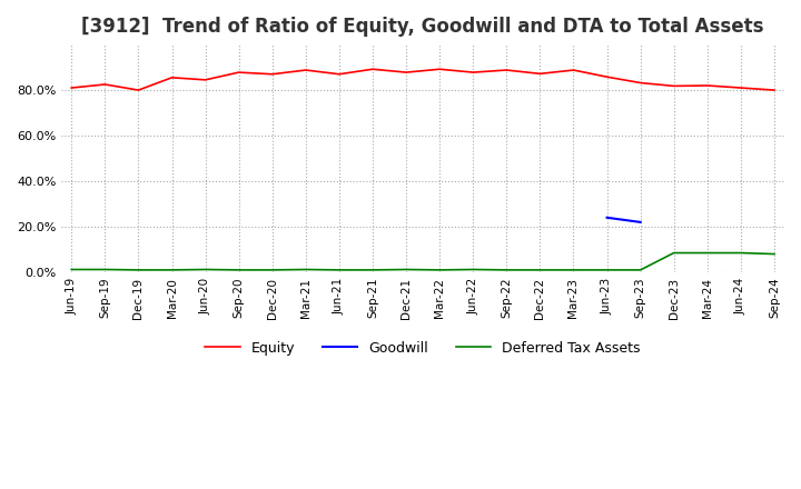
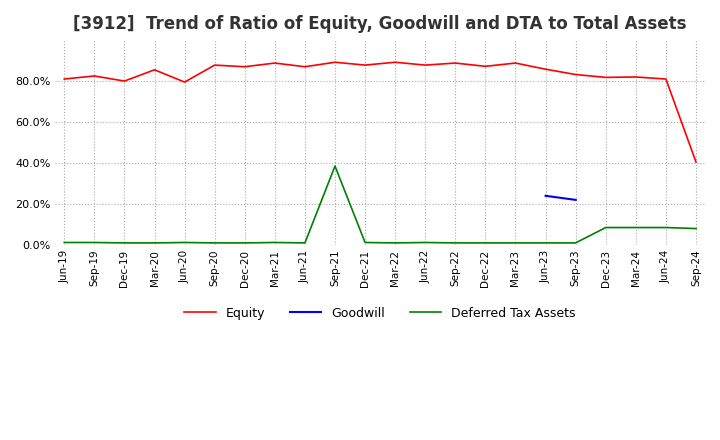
Equity/Jun-20: 84.5% -> 79.5%
Deferred Tax Assets/Sep-21: 1.0% -> 38.5%
Equity/Sep-24: 80.0% -> 40.5%
